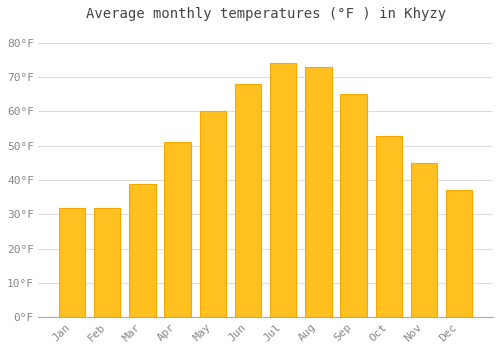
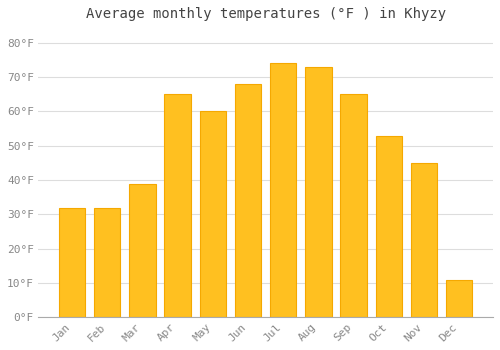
Apr: 51°F -> 65°F
Dec: 37°F -> 11°F
